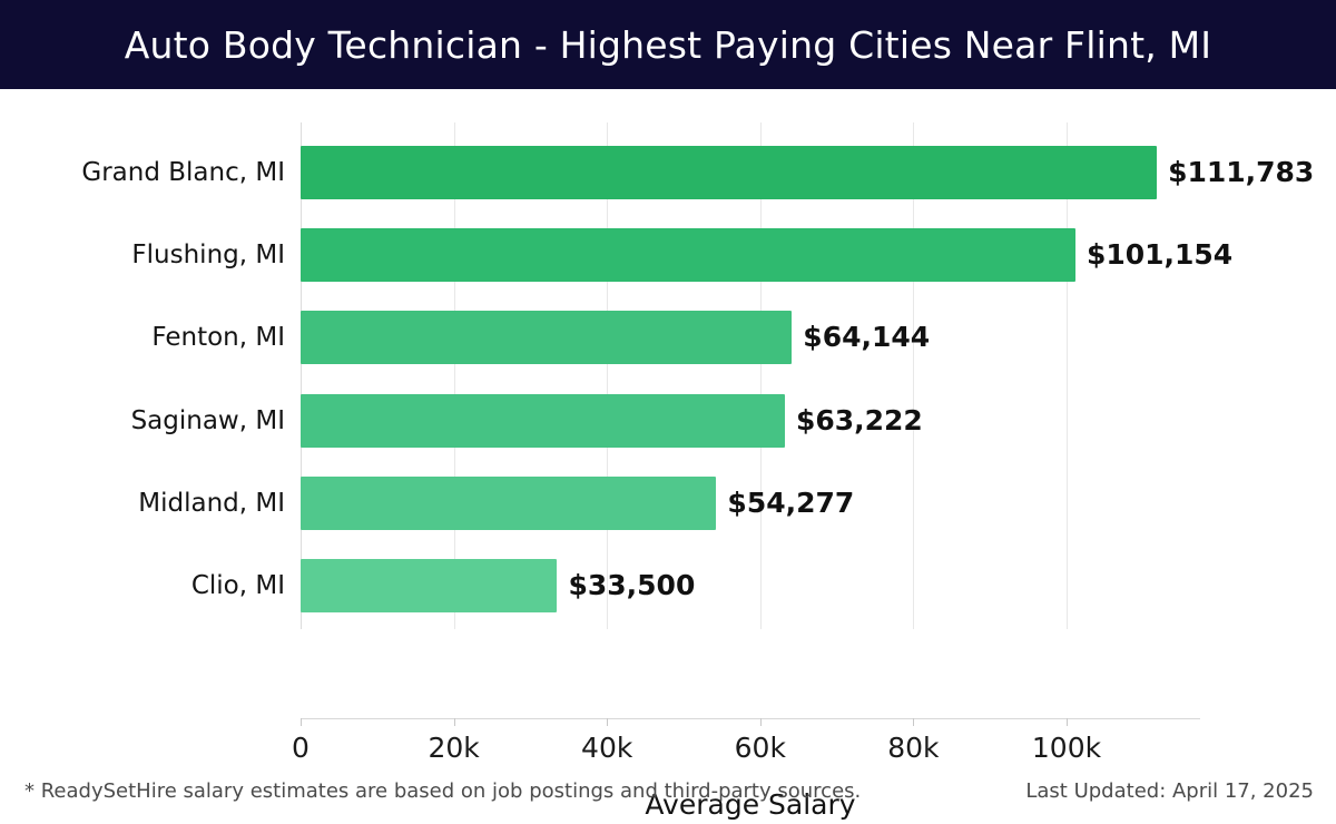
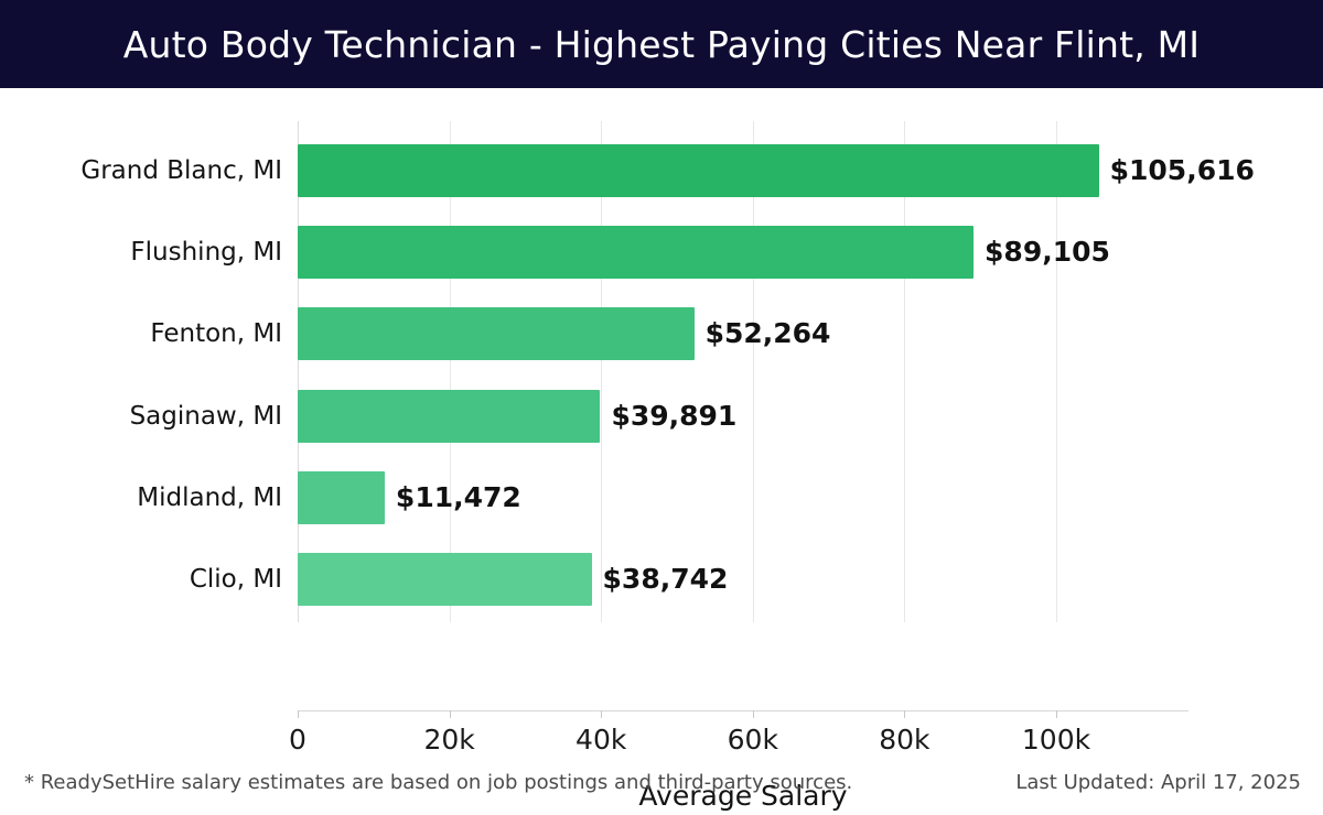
Grand Blanc, MI: $111,783 -> $105,616
Flushing, MI: $101,154 -> $89,105
Fenton, MI: $64,144 -> $52,264
Saginaw, MI: $63,222 -> $39,891
Midland, MI: $54,277 -> $11,472
Clio, MI: $33,500 -> $38,742
